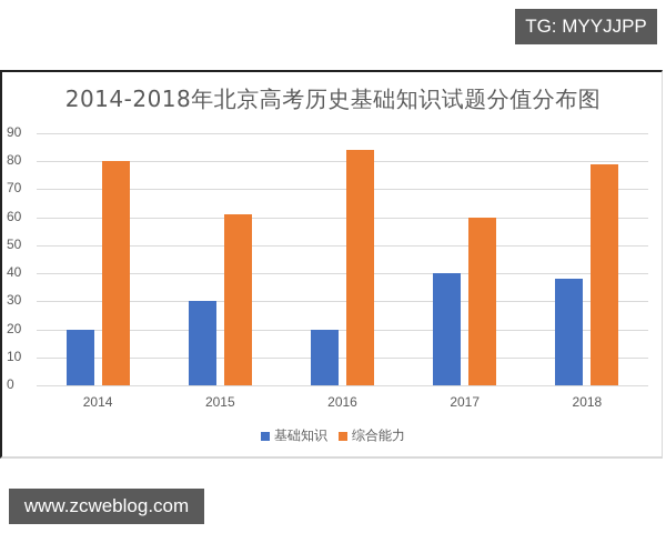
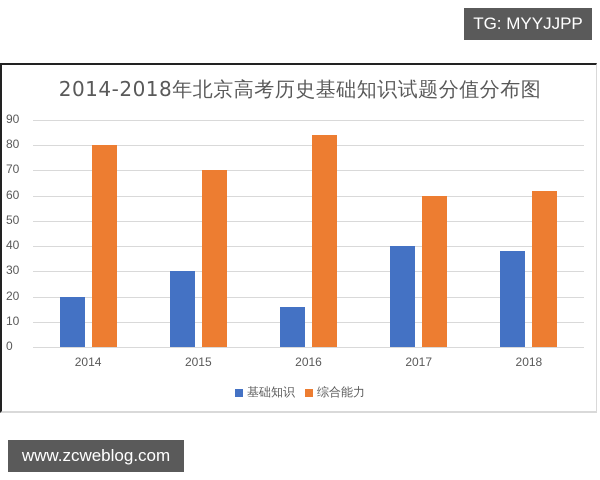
综合能力/2015: 61 -> 70
基础知识/2016: 20 -> 16
综合能力/2018: 79 -> 62
